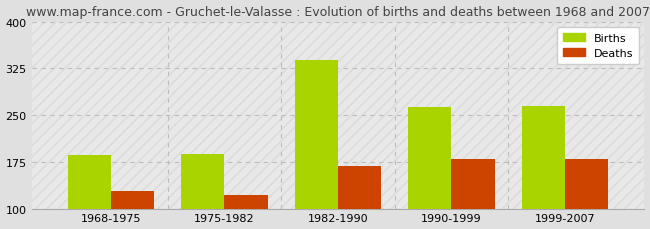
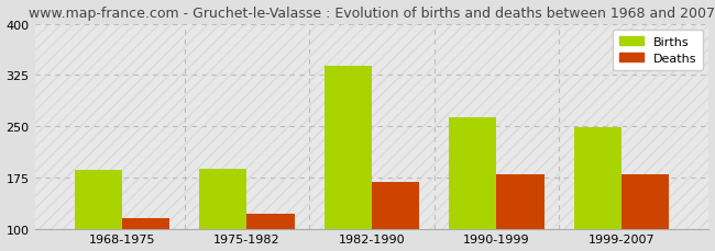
Deaths/1968-1975: 128 -> 116
Births/1999-2007: 264 -> 248
